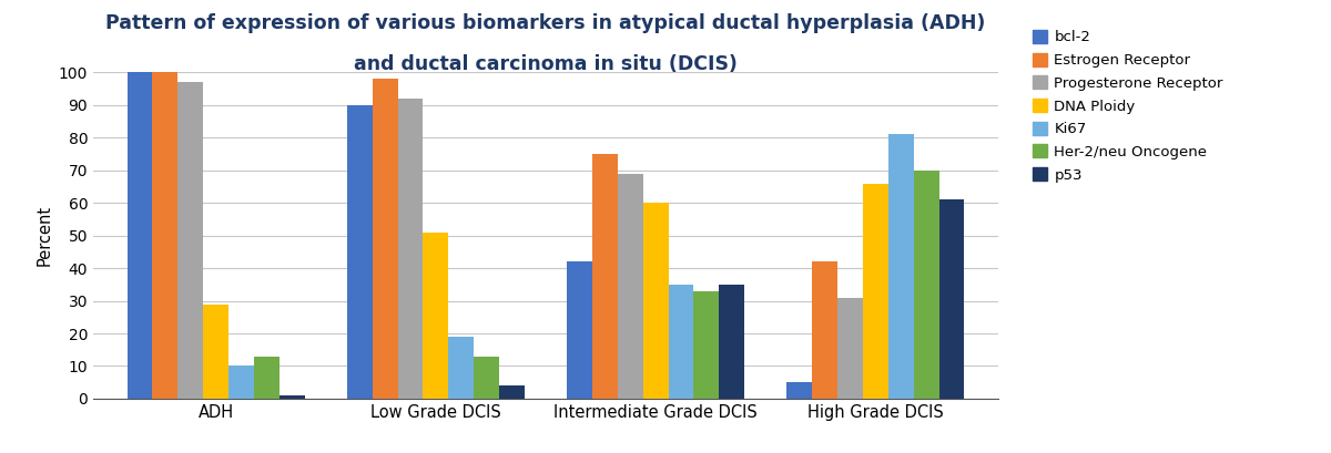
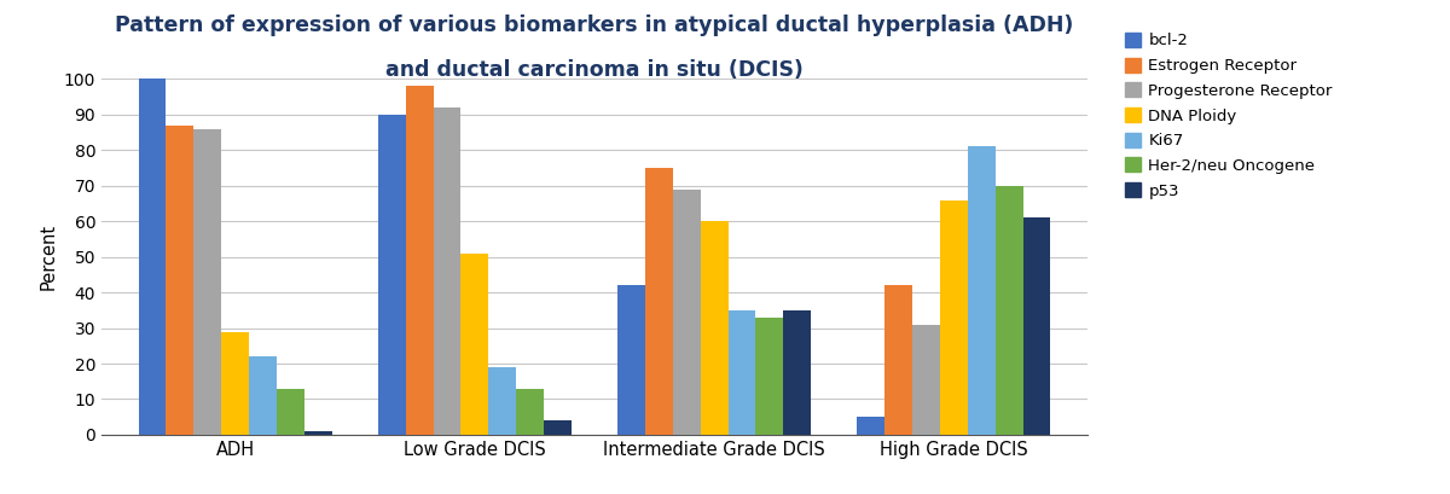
Estrogen Receptor/ADH: 100 -> 87
Progesterone Receptor/ADH: 97 -> 86
Ki67/ADH: 10 -> 22
